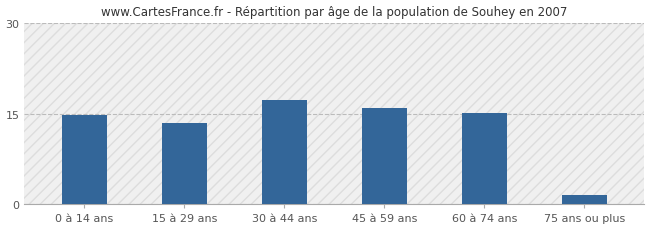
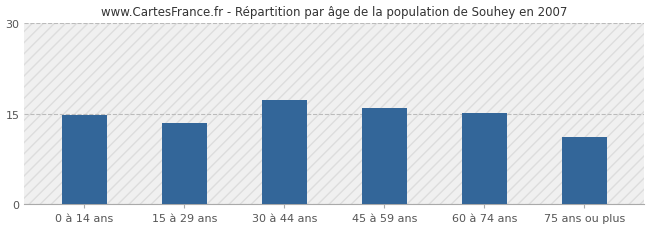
75 ans ou plus: 1.6 -> 11.2
